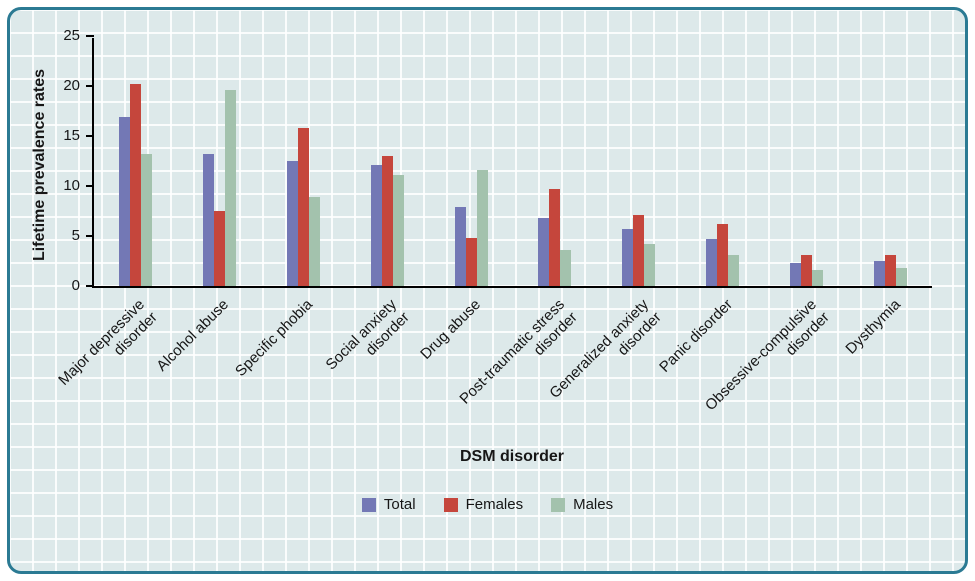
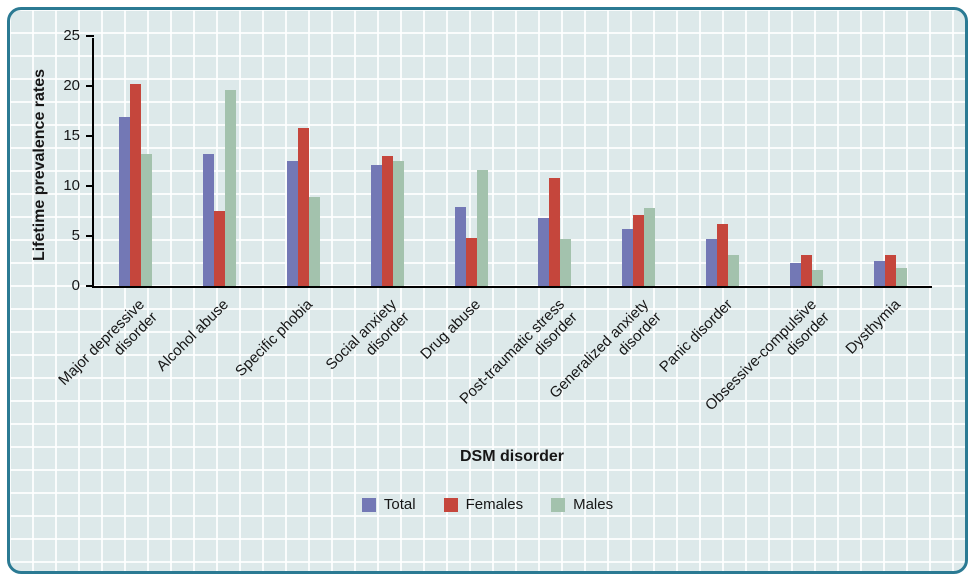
Males/Social anxiety disorder: 11.1 -> 12.5
Females/Post-traumatic stress disorder: 9.7 -> 10.8
Males/Post-traumatic stress disorder: 3.6 -> 4.7
Males/Generalized anxiety disorder: 4.2 -> 7.8
